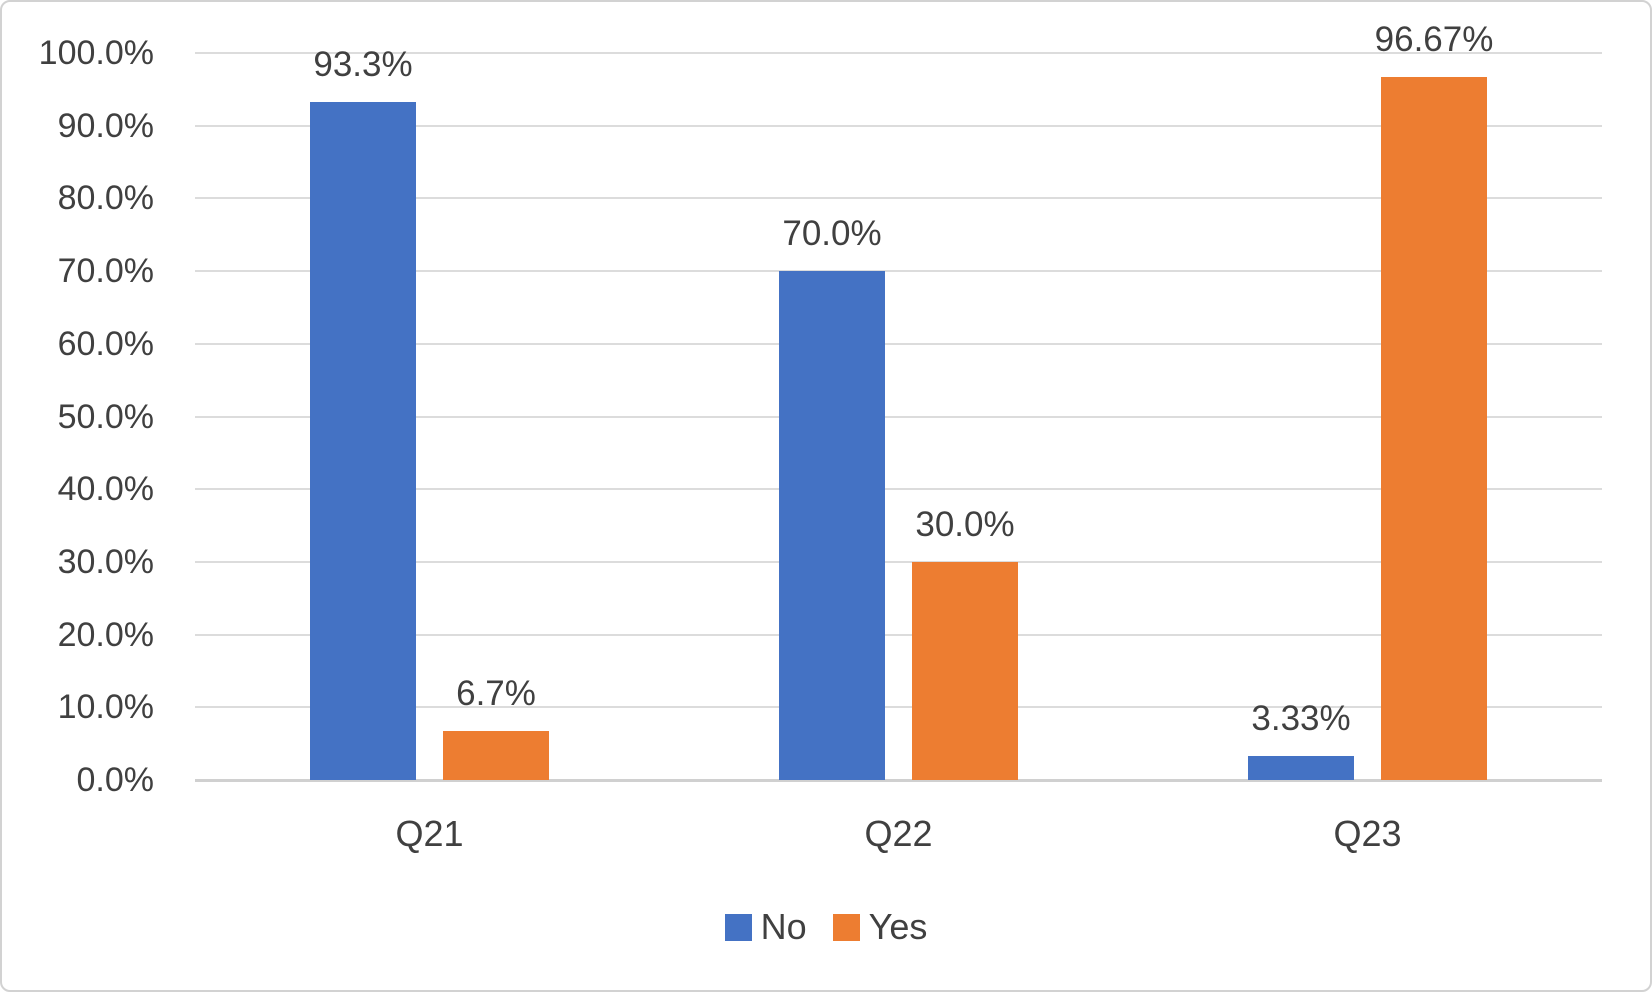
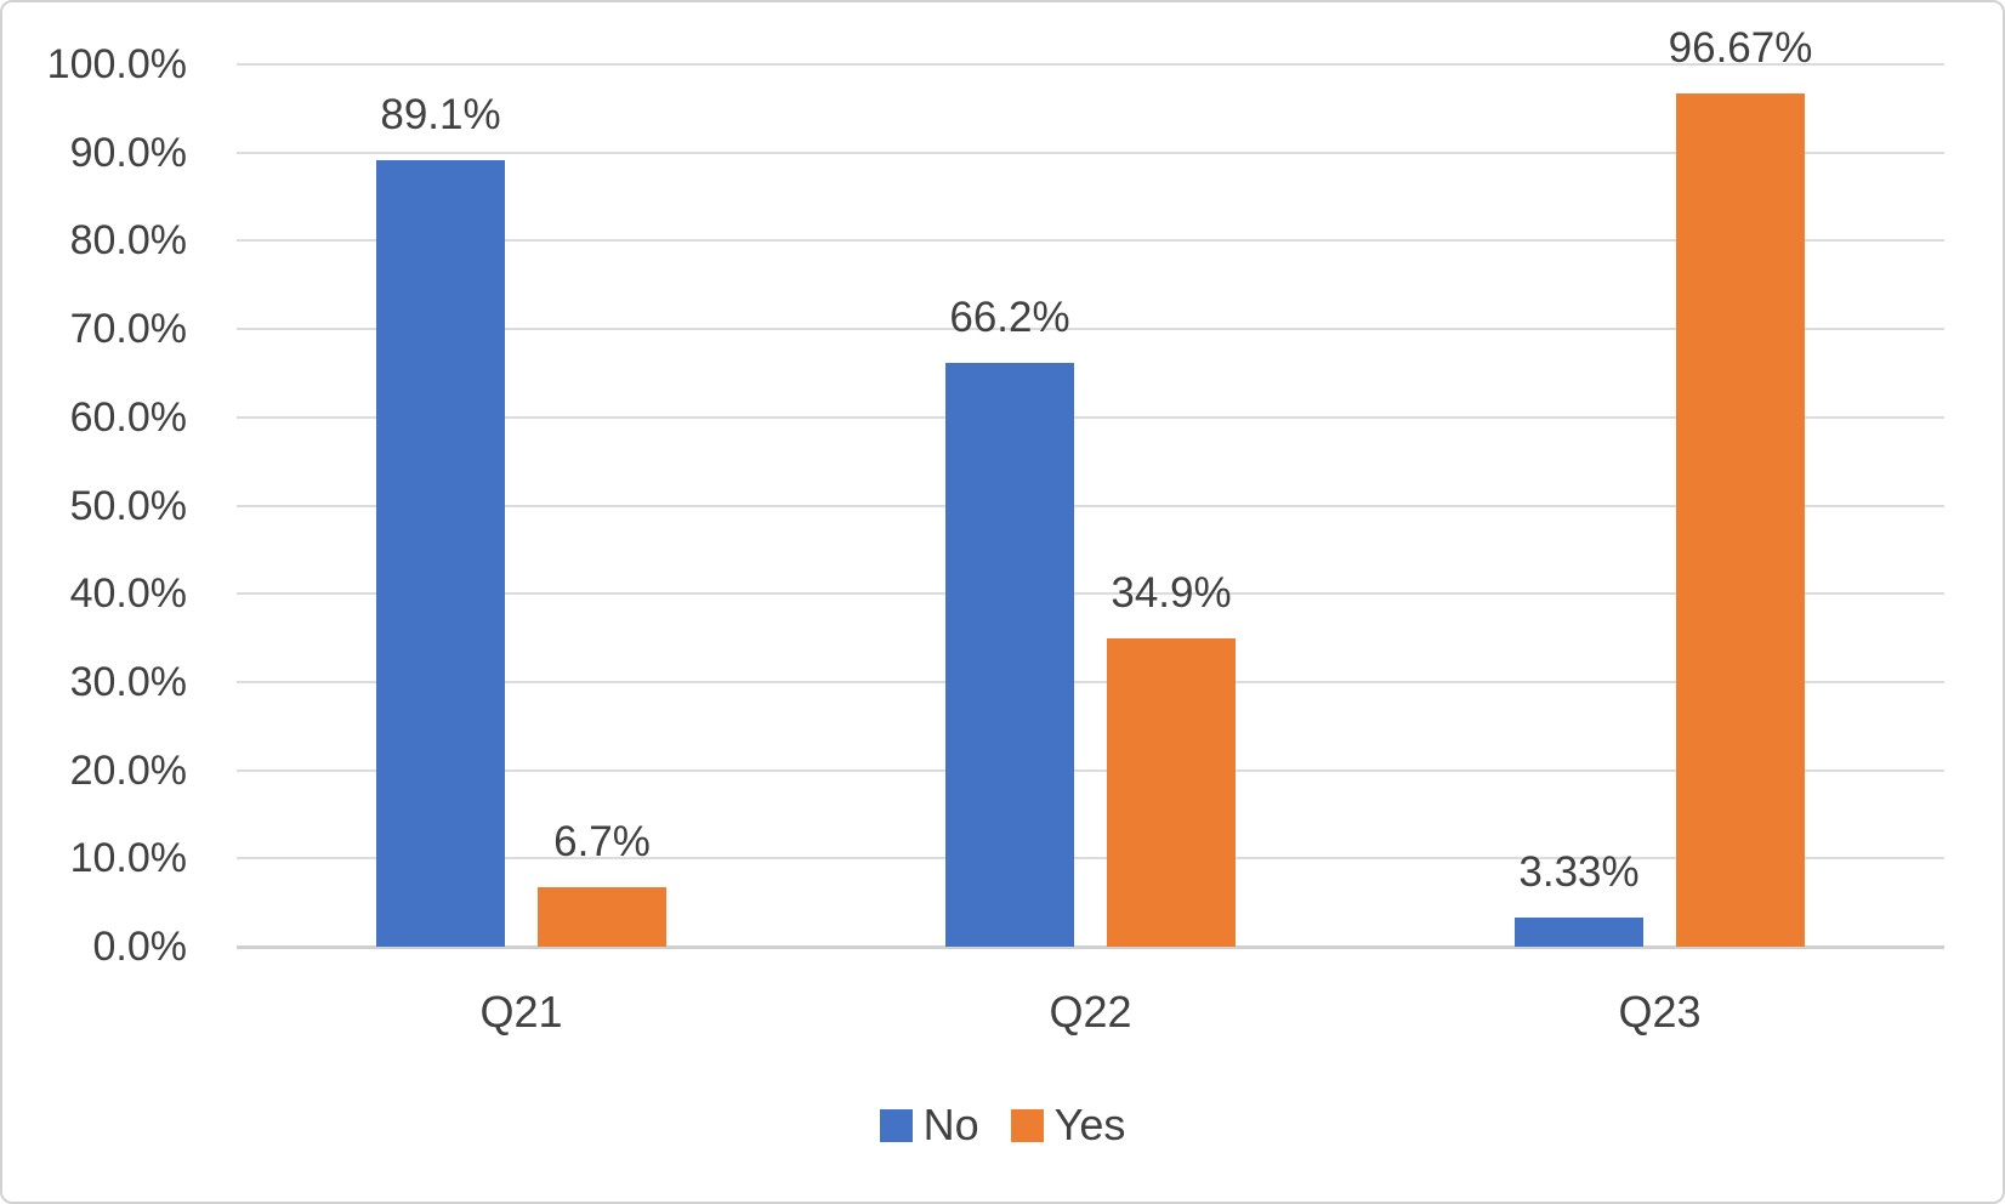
No/Q21: 93.3% -> 89.1%
No/Q22: 70.0% -> 66.2%
Yes/Q22: 30.0% -> 34.9%
